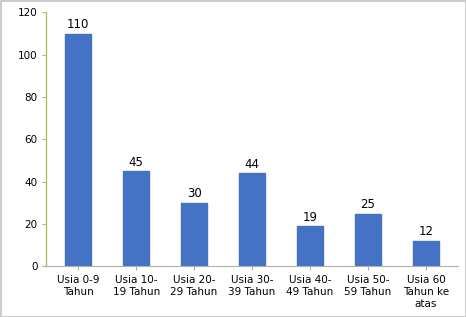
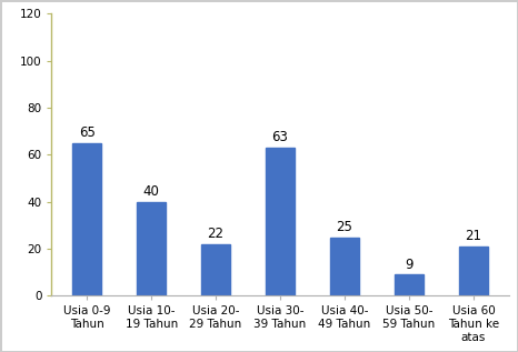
Usia 0-9 Tahun: 110 -> 65
Usia 10- 19 Tahun: 45 -> 40
Usia 20- 29 Tahun: 30 -> 22
Usia 30- 39 Tahun: 44 -> 63
Usia 40- 49 Tahun: 19 -> 25
Usia 50- 59 Tahun: 25 -> 9
Usia 60 Tahun ke atas: 12 -> 21
